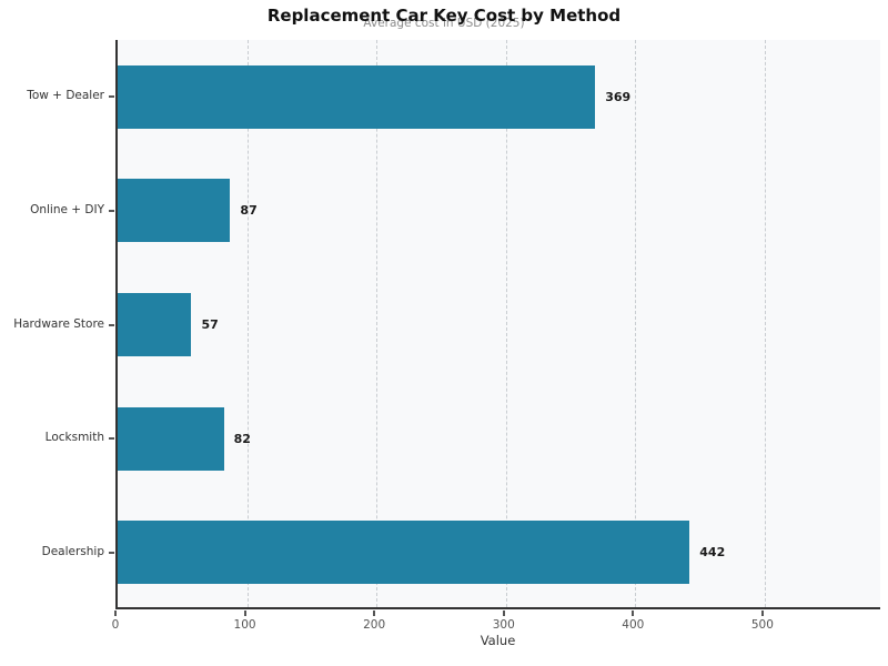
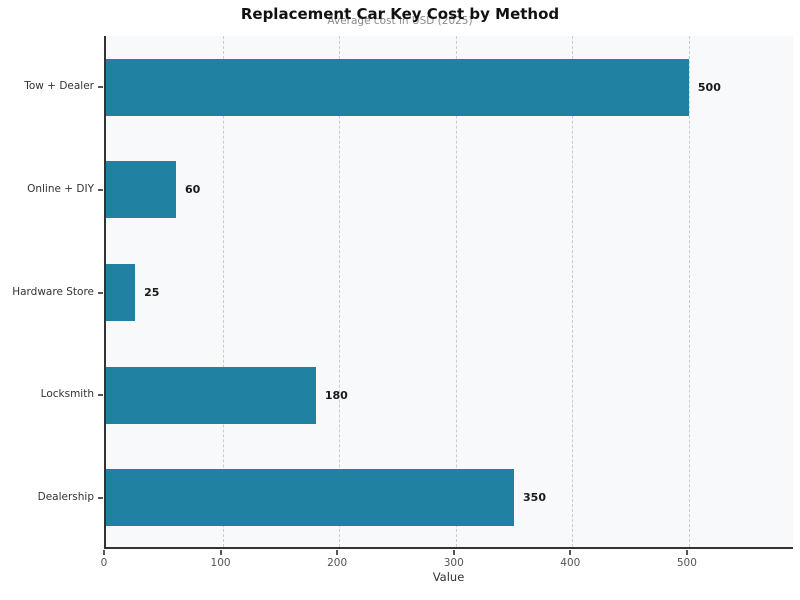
Tow + Dealer: 369 -> 500
Online + DIY: 87 -> 60
Hardware Store: 57 -> 25
Locksmith: 82 -> 180
Dealership: 442 -> 350
